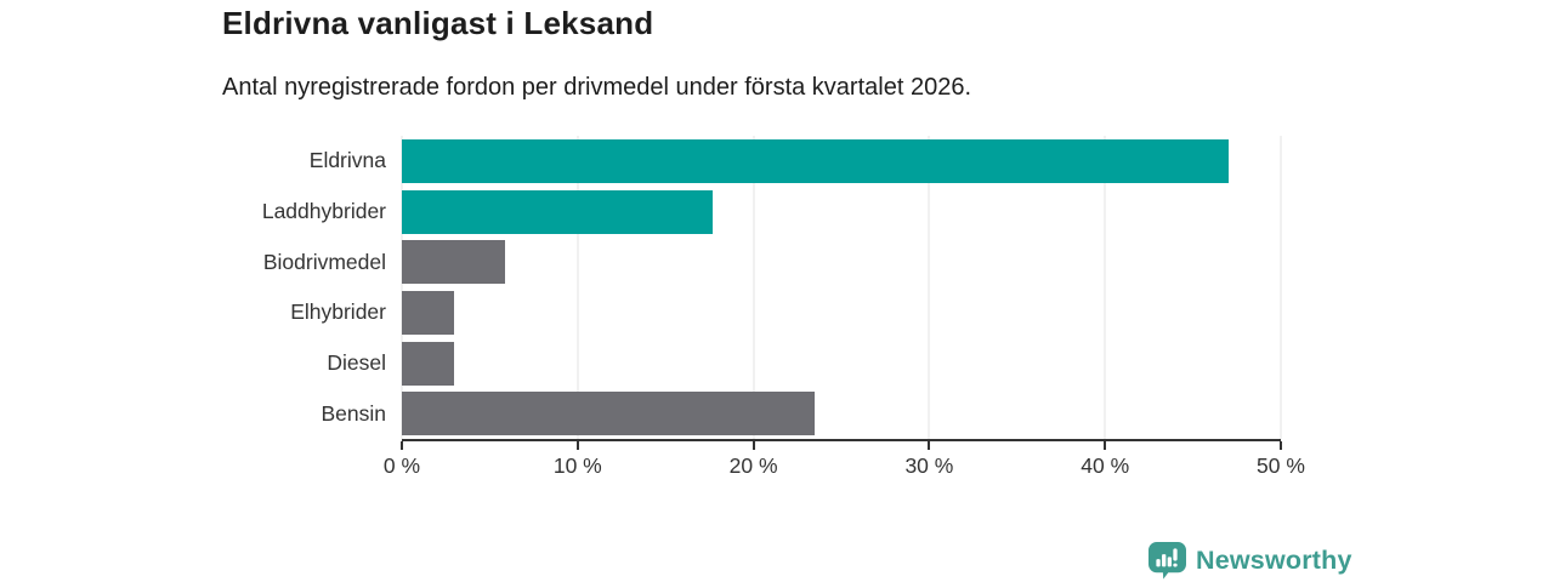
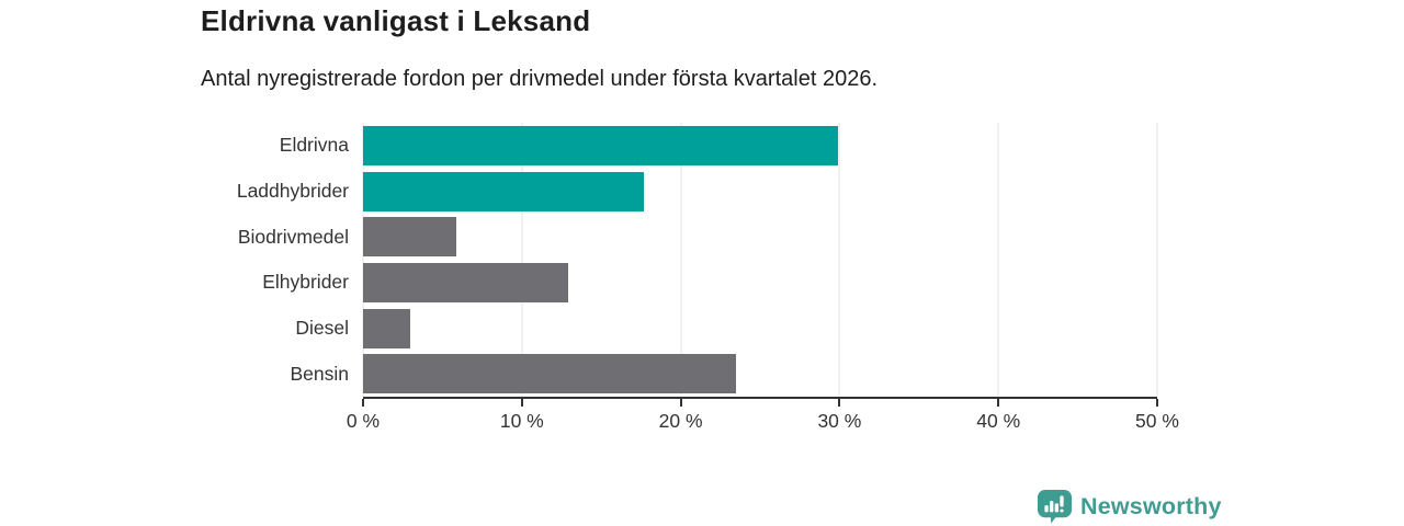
Eldrivna: 47.0% -> 29.9%
Elhybrider: 3.0% -> 12.9%
